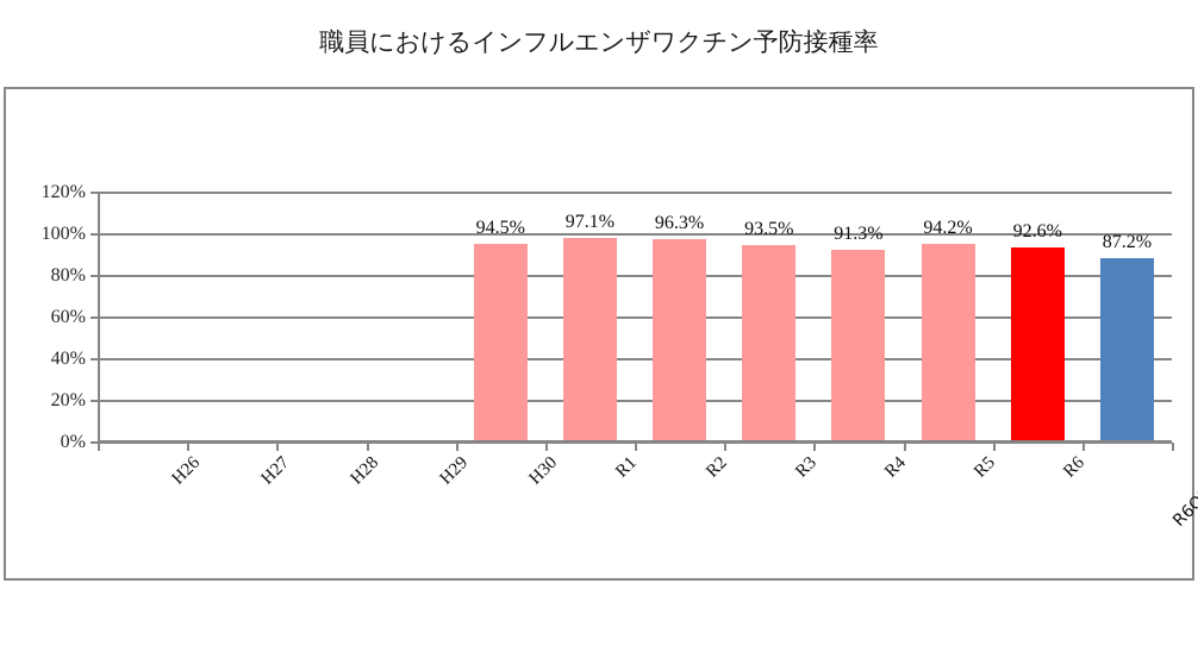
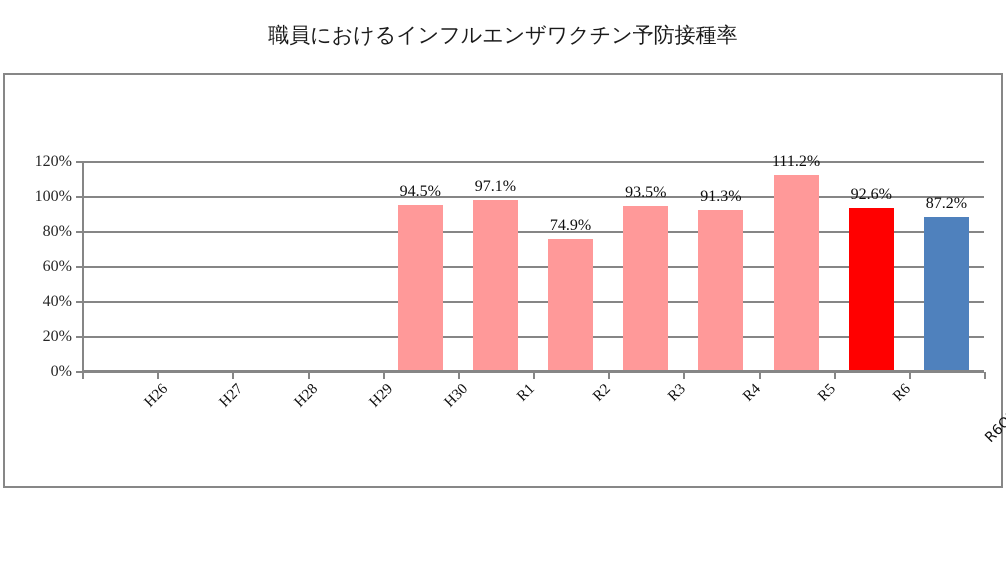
R2: 96.3% -> 74.9%
R5: 94.2% -> 111.2%
